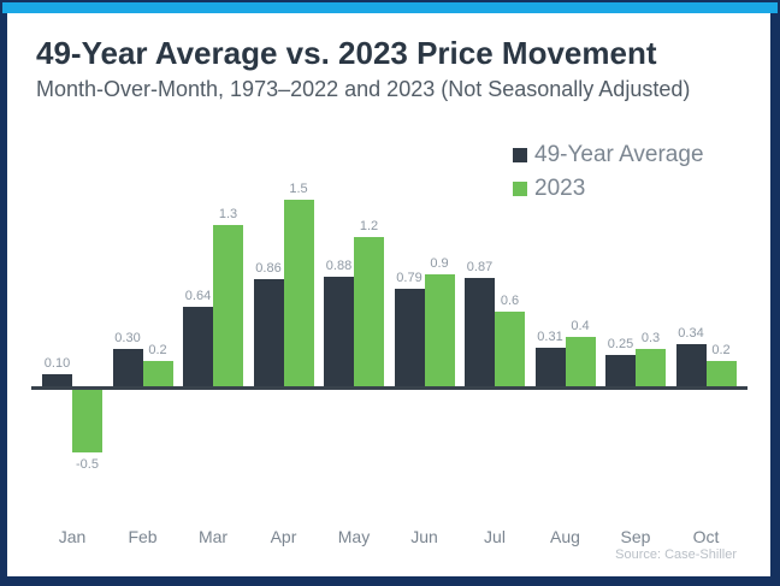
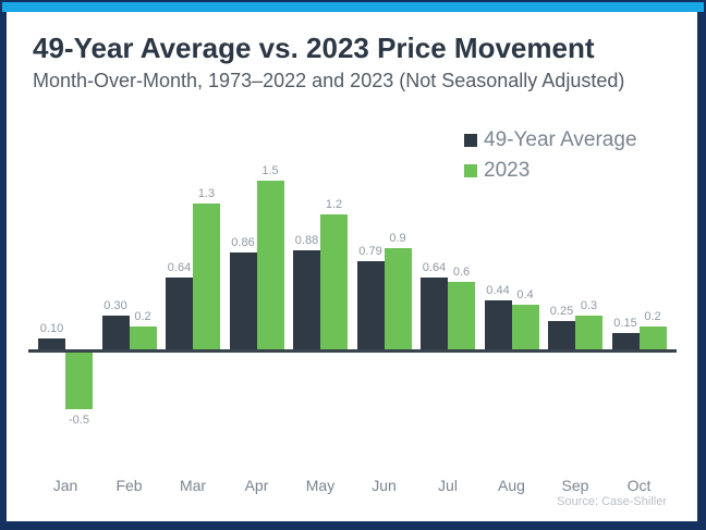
49-Year Average/Jul: 0.87 -> 0.64
49-Year Average/Aug: 0.31 -> 0.44
49-Year Average/Oct: 0.34 -> 0.15
